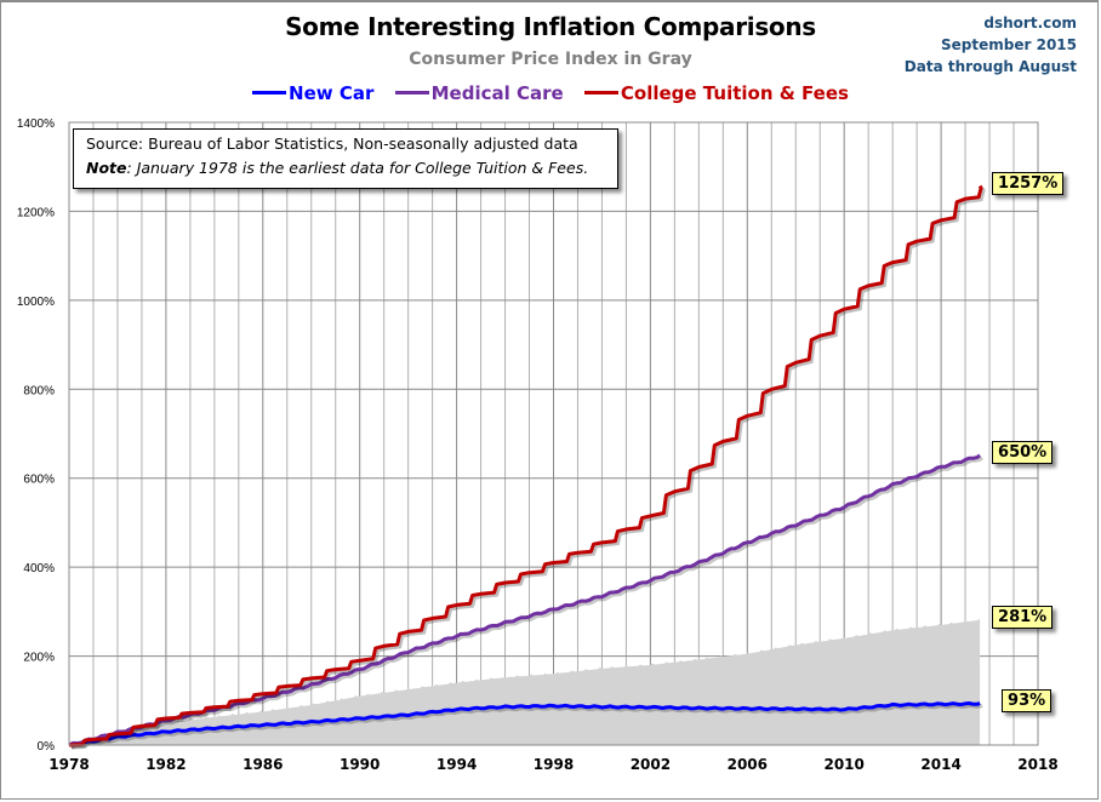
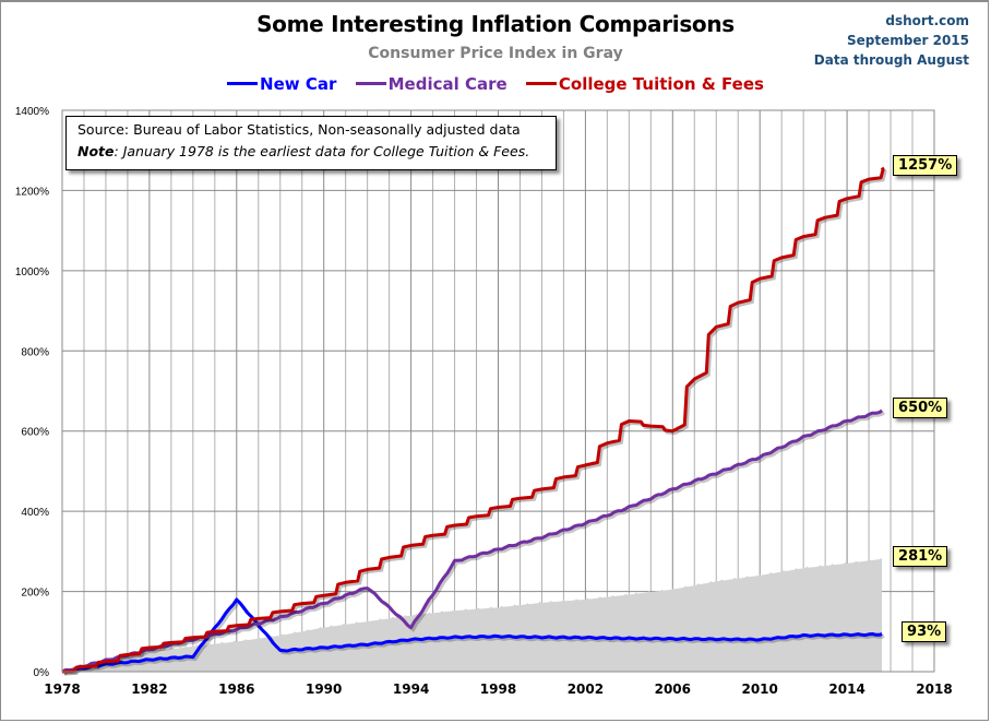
New Car/1986: 40% -> 180%
Medical Care/1994: 240% -> 110%
College Tuition & Fees/2006: 740% -> 600%
